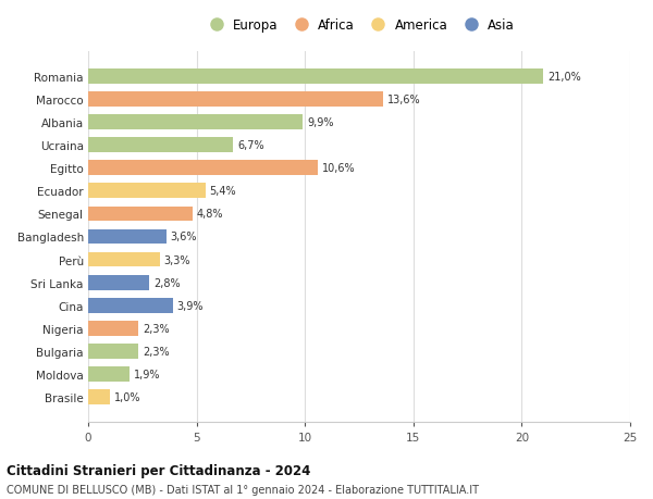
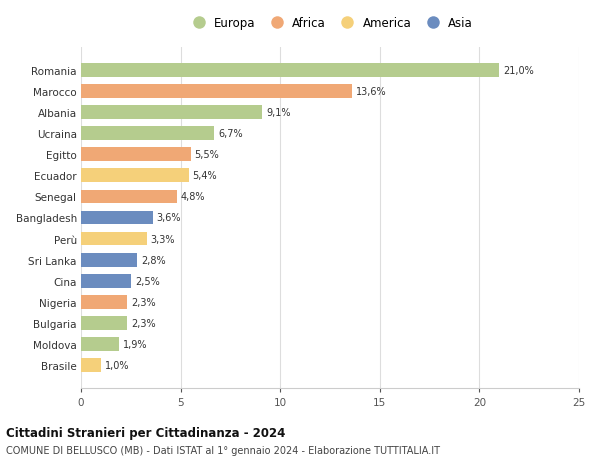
Albania: 9,9% -> 9,1%
Egitto: 10,6% -> 5,5%
Cina: 3,9% -> 2,5%
